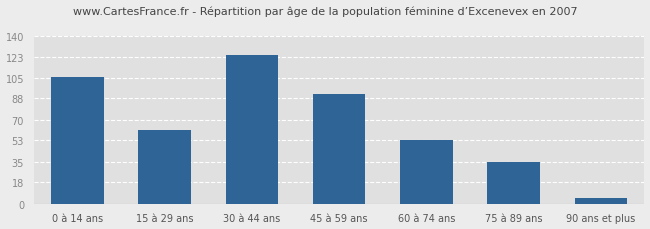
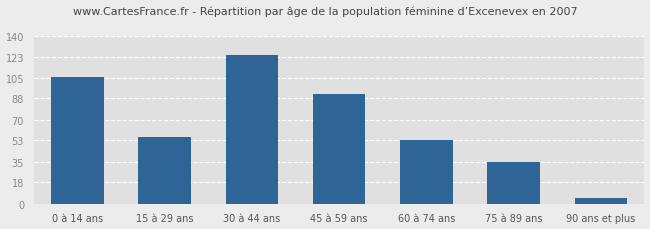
15 à 29 ans: 62 -> 56
